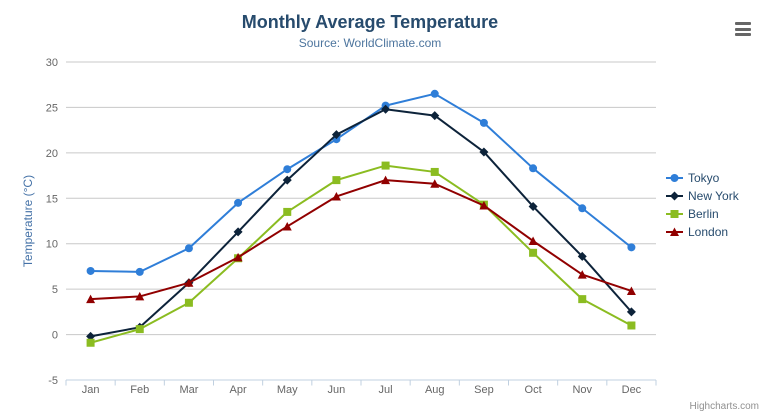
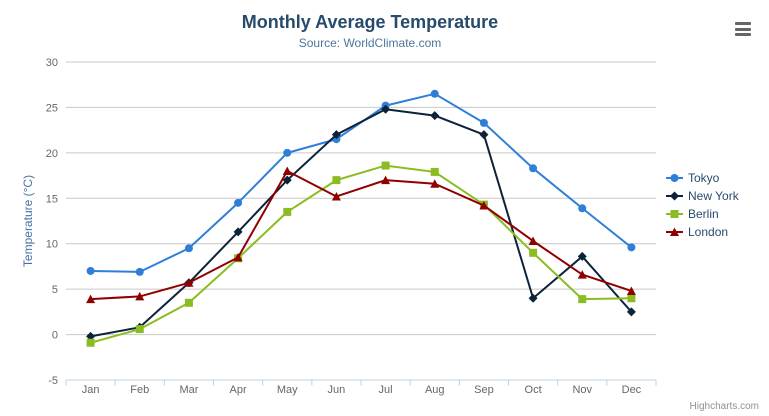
Tokyo/May: 18 -> 20
London/May: 12 -> 18
New York/Sep: 20 -> 22
New York/Oct: 14 -> 4
Berlin/Dec: 1 -> 4
